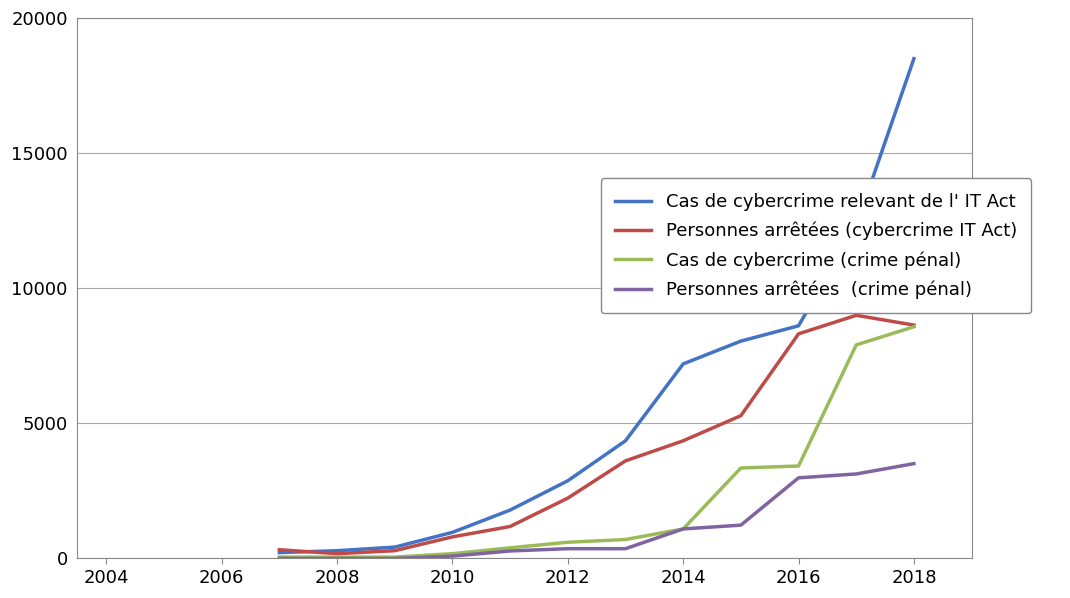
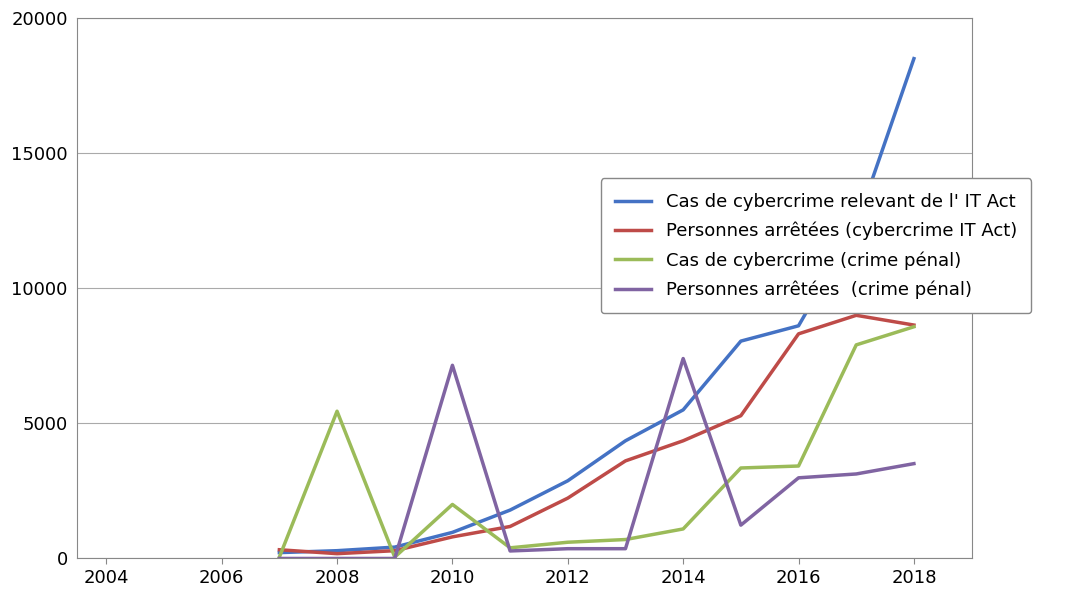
Cas de cybercrime (crime pénal)/2008: 50 -> 5450
Cas de cybercrime (crime pénal)/2010: 180 -> 2000
Personnes arrêtées (crime pénal)/2010: 90 -> 7150
Cas de cybercrime relevant de l' IT Act/2014: 7200 -> 5500
Personnes arrêtées (crime pénal)/2014: 1090 -> 7400
